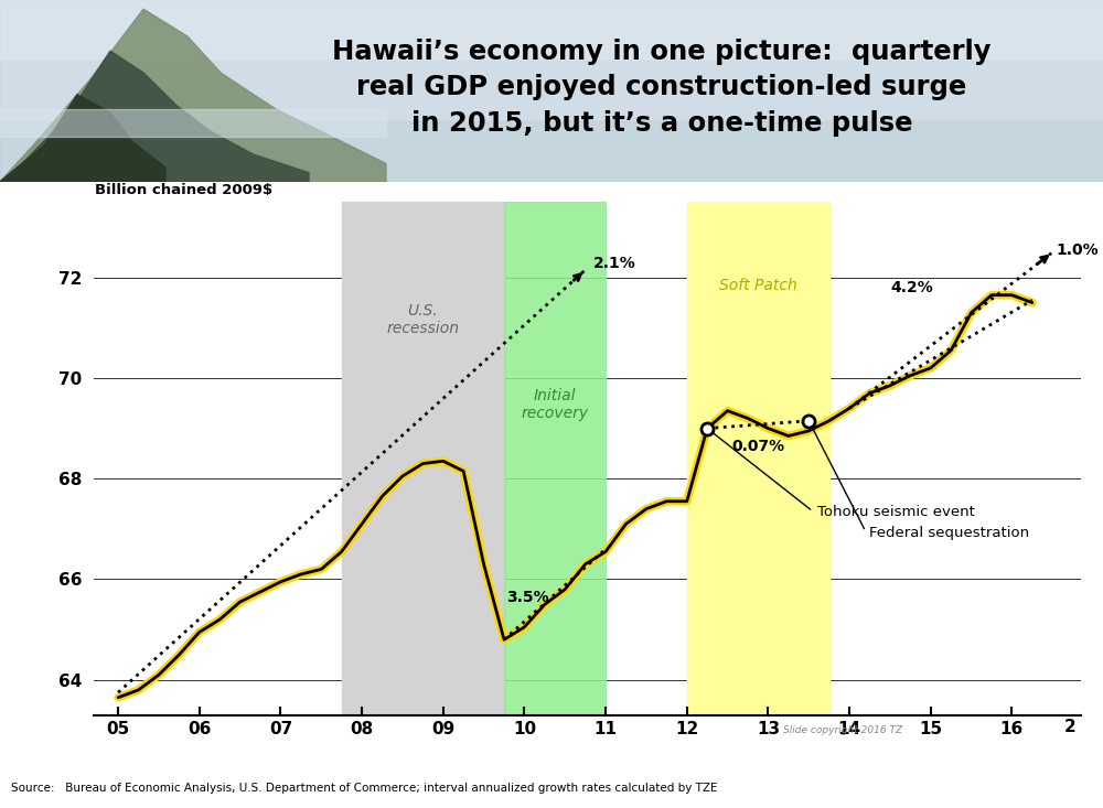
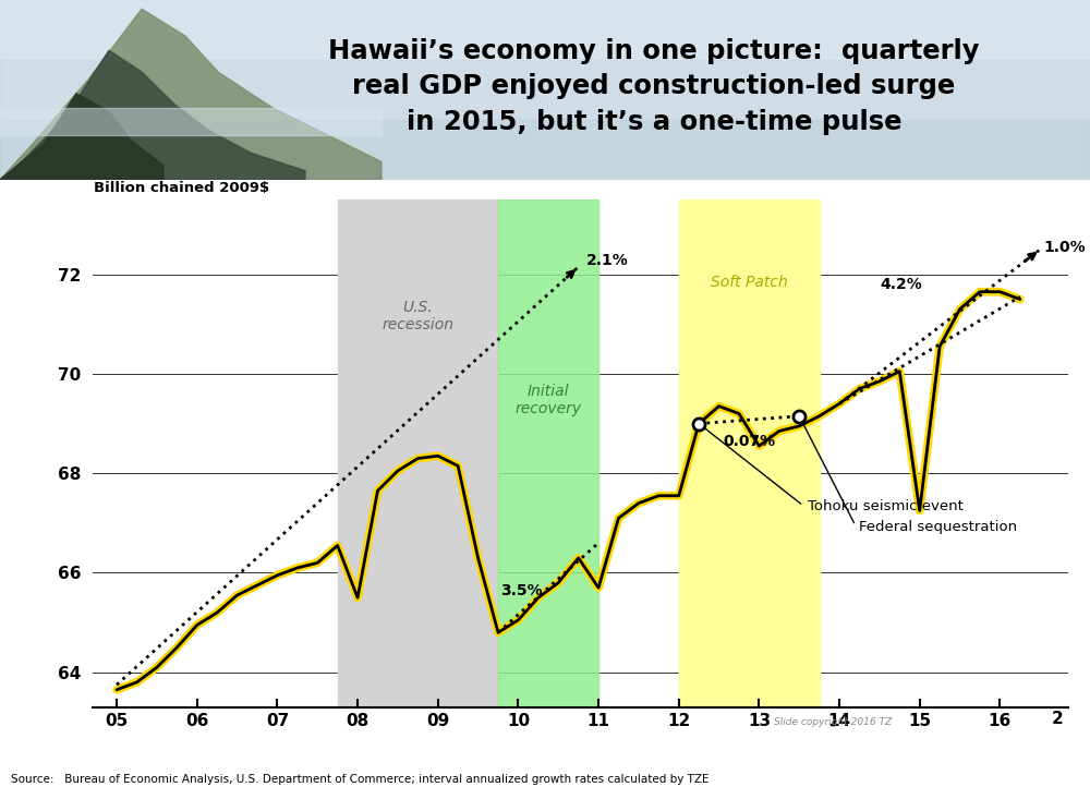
08: 67.10 -> 65.50
11: 66.55 -> 65.70
13: 69.00 -> 68.55
15: 70.20 -> 67.25
